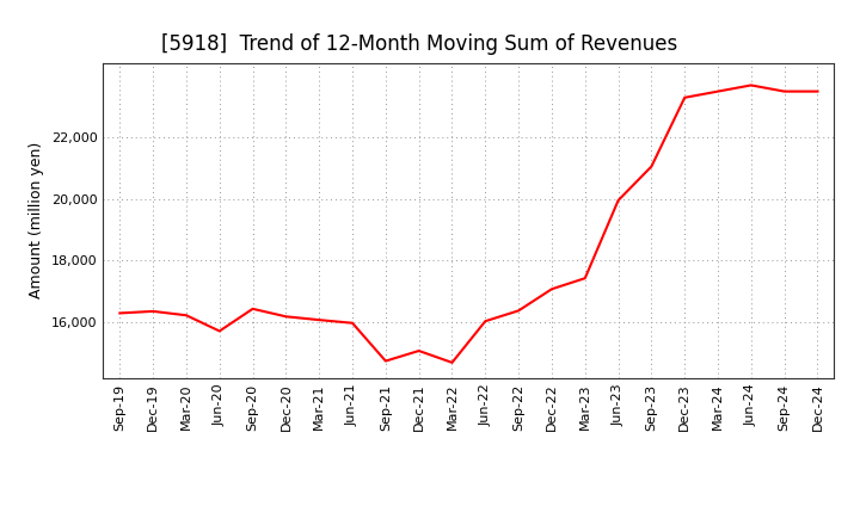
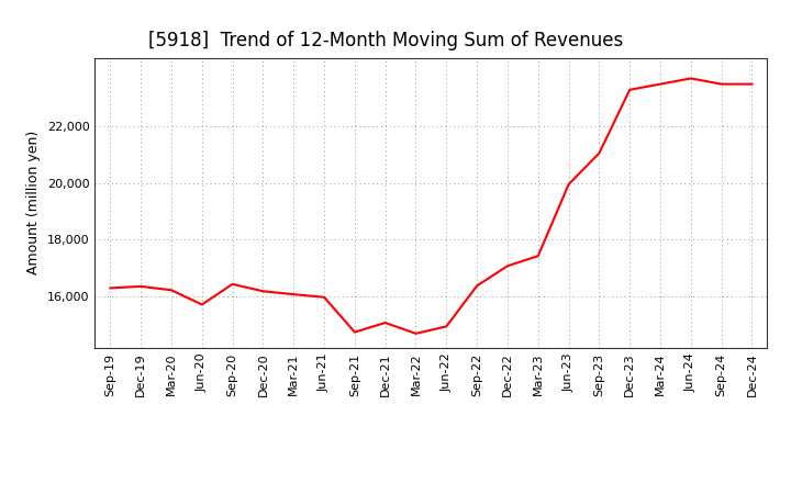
Jun-22: 16,040 -> 14,950
